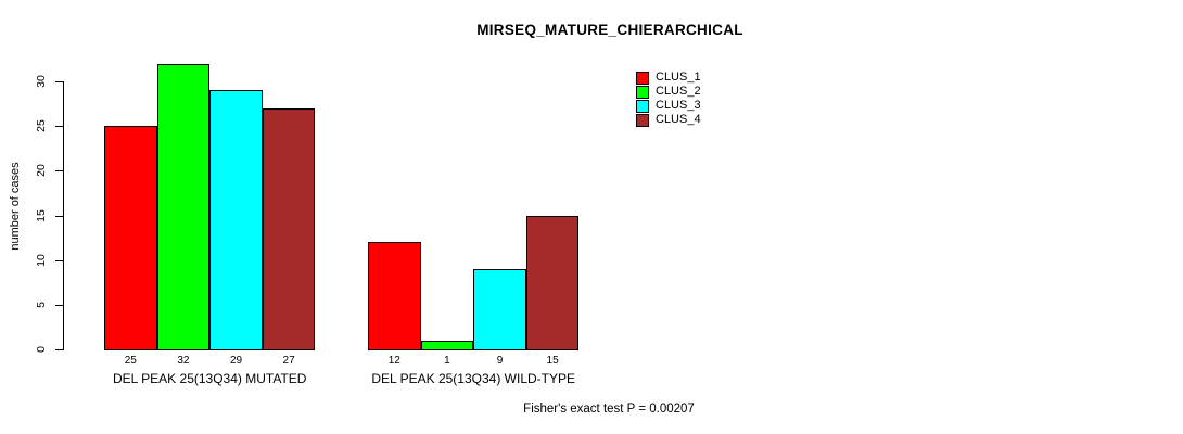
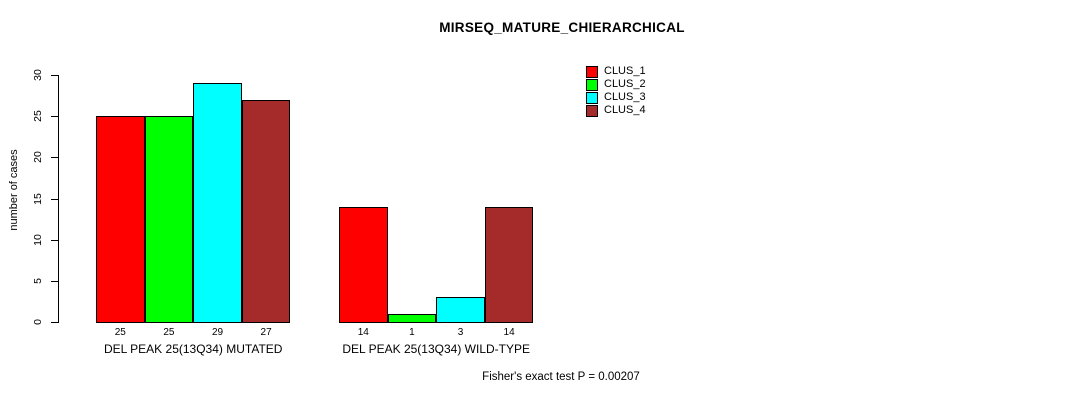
CLUS_2/DEL PEAK 25(13Q34) MUTATED: 32 -> 25
CLUS_1/DEL PEAK 25(13Q34) WILD-TYPE: 12 -> 14
CLUS_3/DEL PEAK 25(13Q34) WILD-TYPE: 9 -> 3
CLUS_4/DEL PEAK 25(13Q34) WILD-TYPE: 15 -> 14
